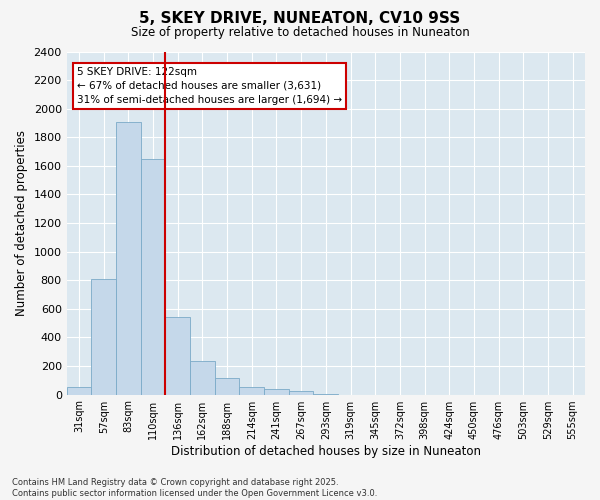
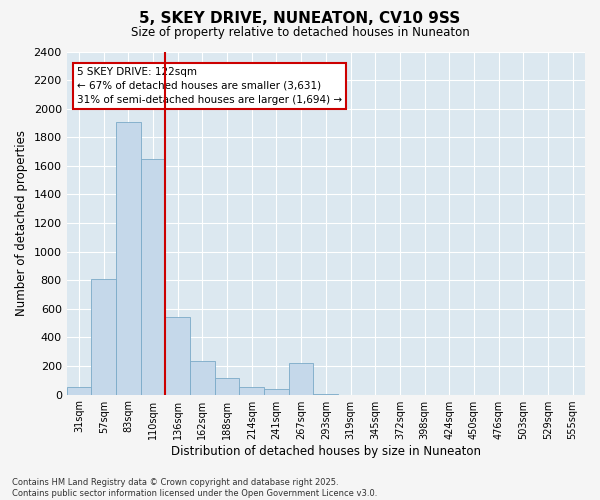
267sqm: 20 -> 220
